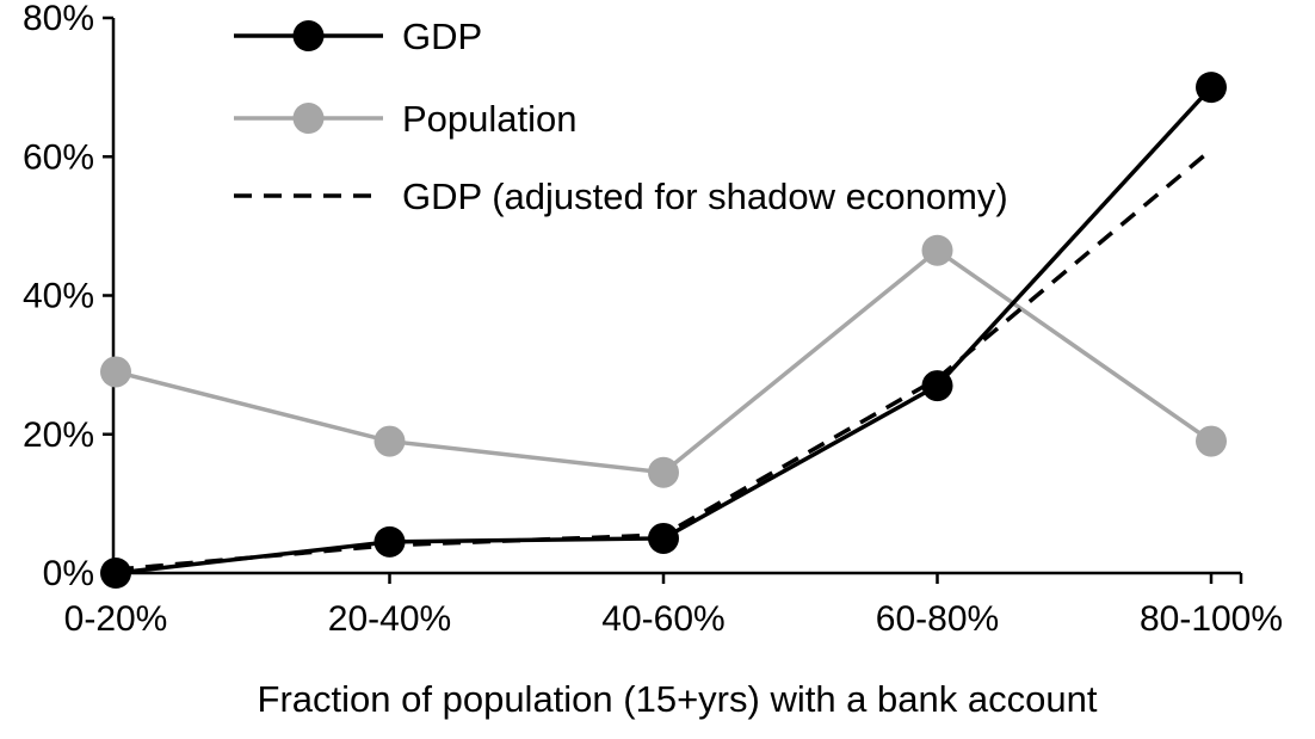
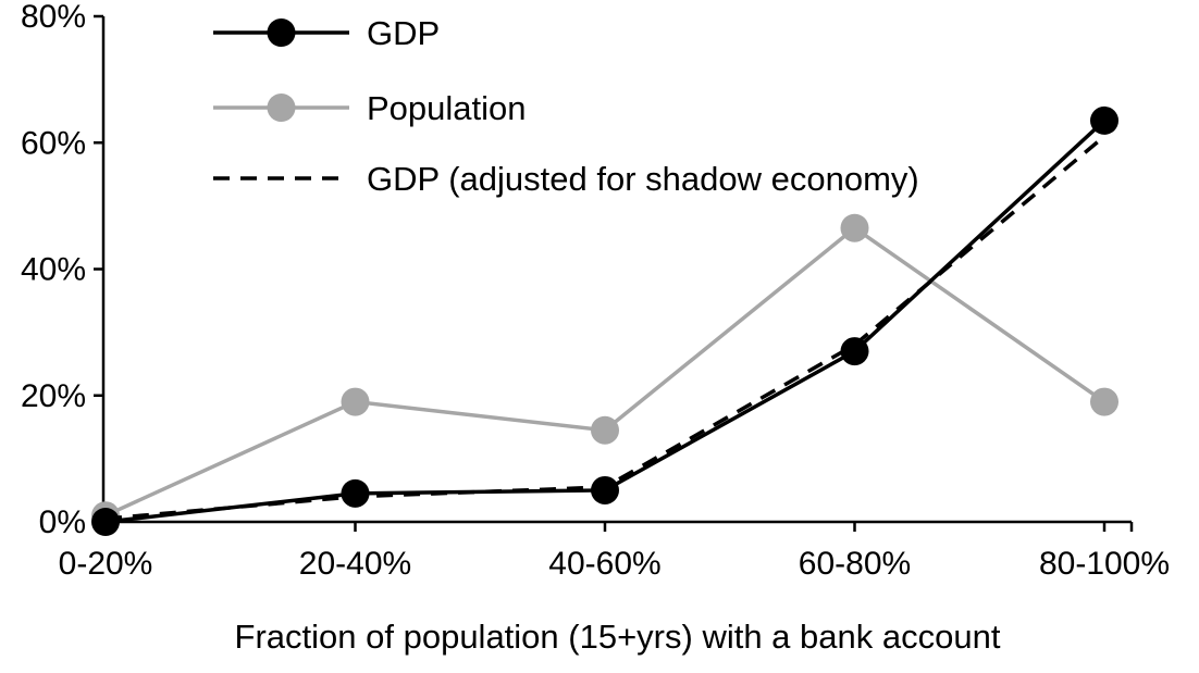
Population/0-20%: 29% -> 1%
GDP/80-100%: 70% -> 64%
